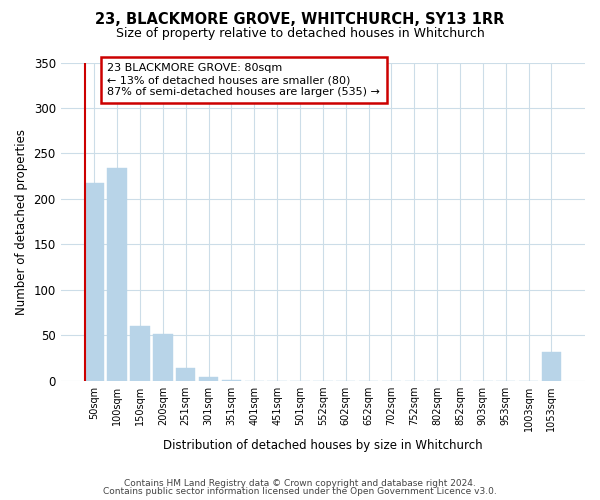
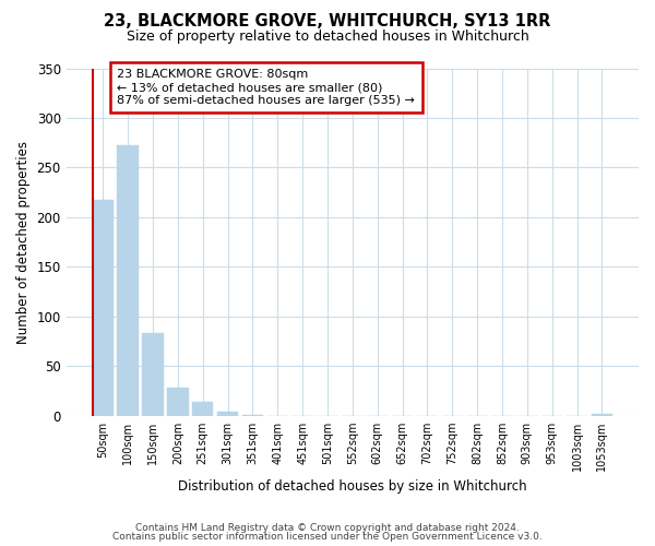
100sqm: 234 -> 272
150sqm: 60 -> 84
200sqm: 52 -> 29
1053sqm: 32 -> 2
